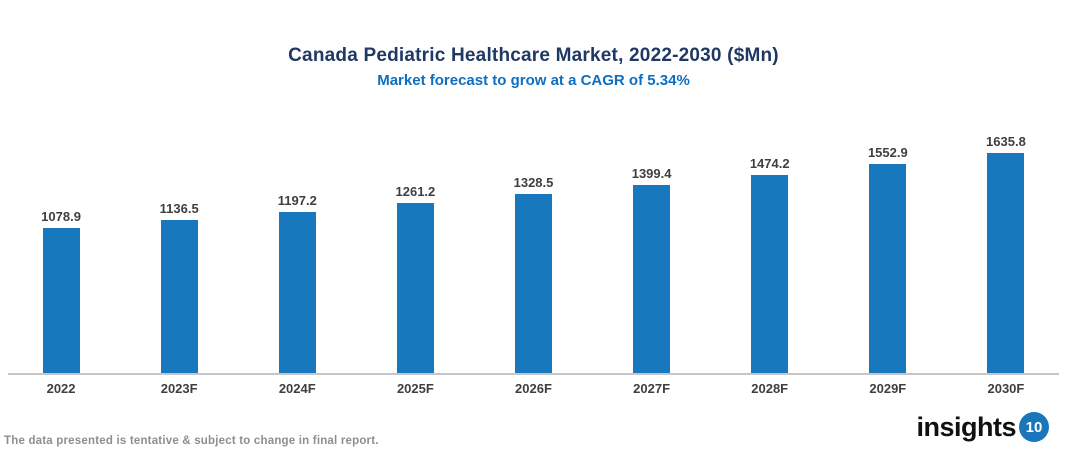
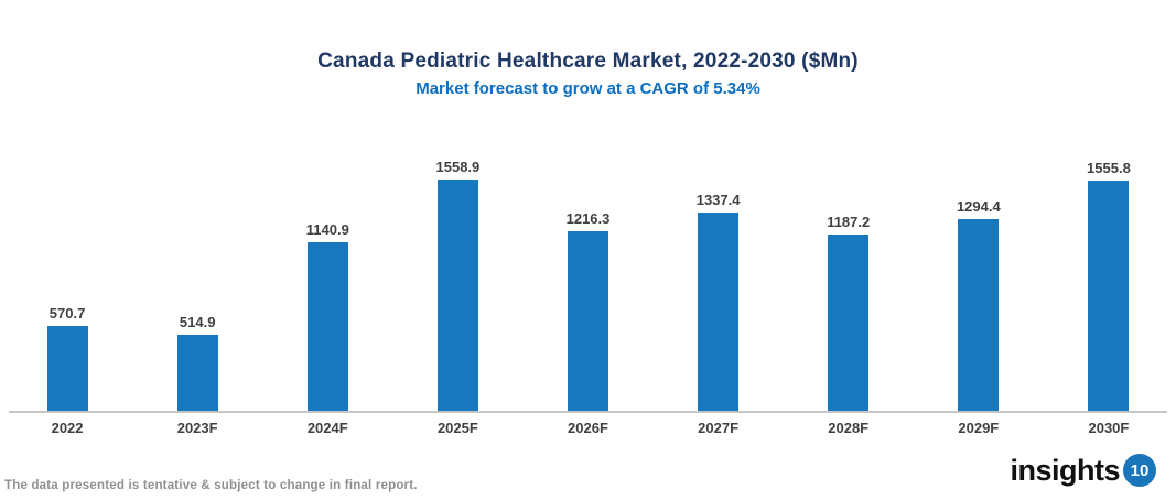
2022: 1078.9 -> 570.7
2023F: 1136.5 -> 514.9
2024F: 1197.2 -> 1140.9
2025F: 1261.2 -> 1558.9
2026F: 1328.5 -> 1216.3
2027F: 1399.4 -> 1337.4
2028F: 1474.2 -> 1187.2
2029F: 1552.9 -> 1294.4
2030F: 1635.8 -> 1555.8
